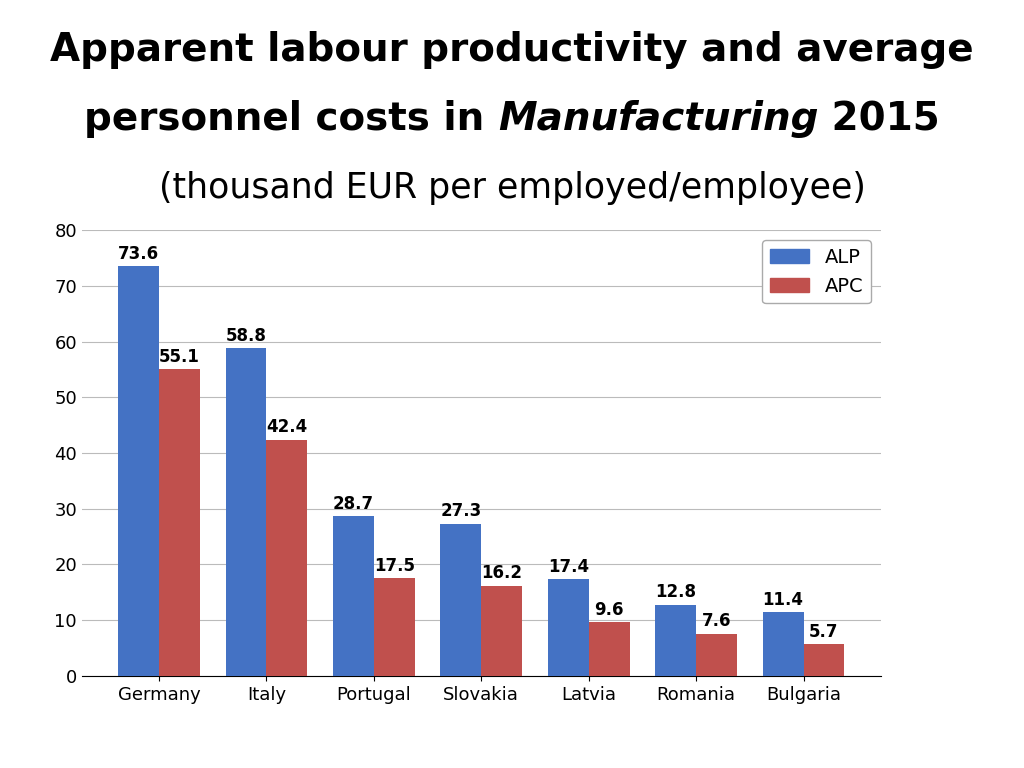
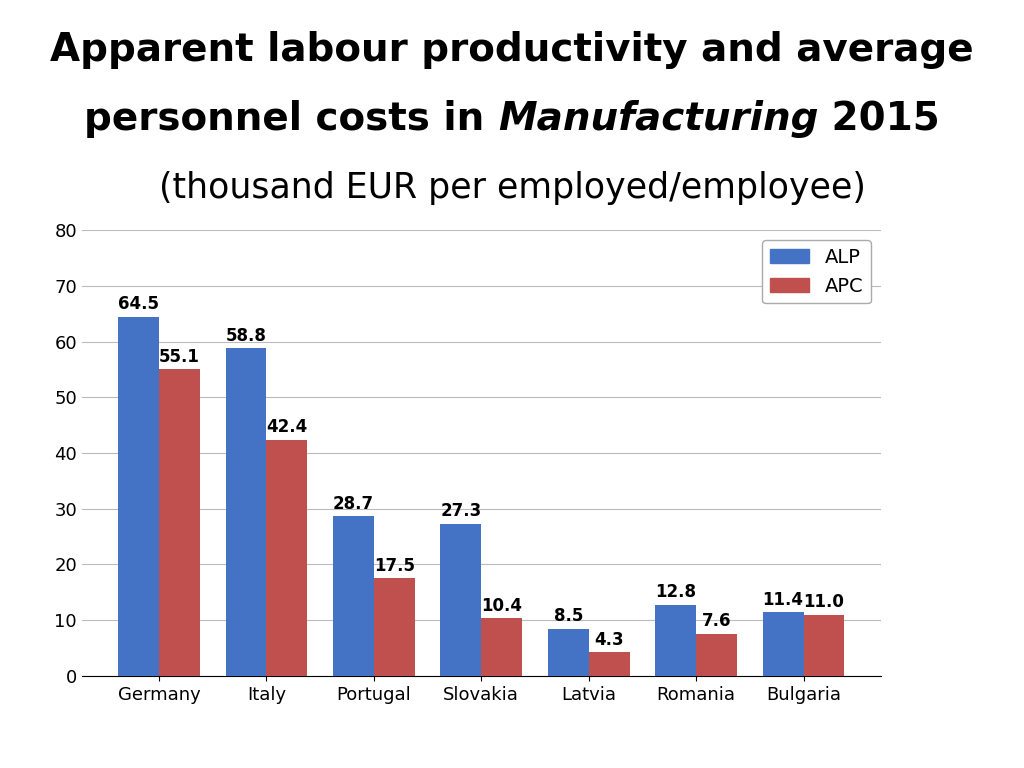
ALP/Germany: 73.6 -> 64.5
APC/Slovakia: 16.2 -> 10.4
ALP/Latvia: 17.4 -> 8.5
APC/Latvia: 9.6 -> 4.3
APC/Bulgaria: 5.7 -> 11.0
